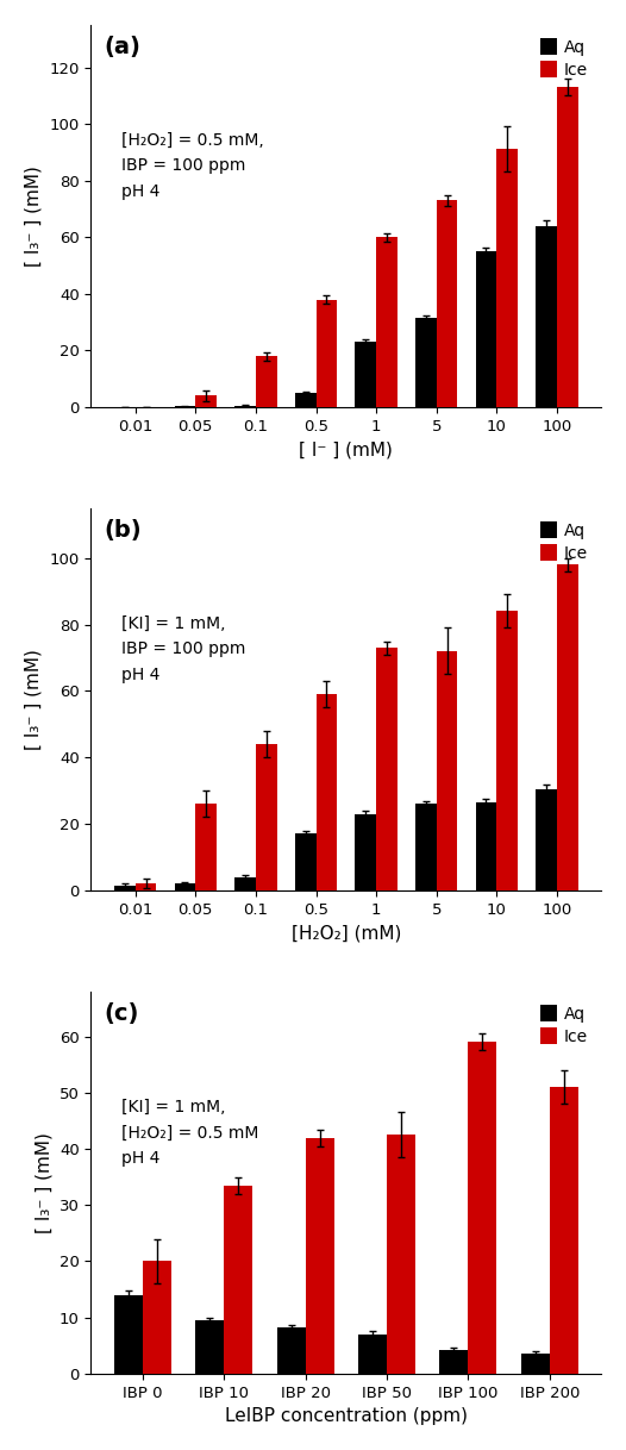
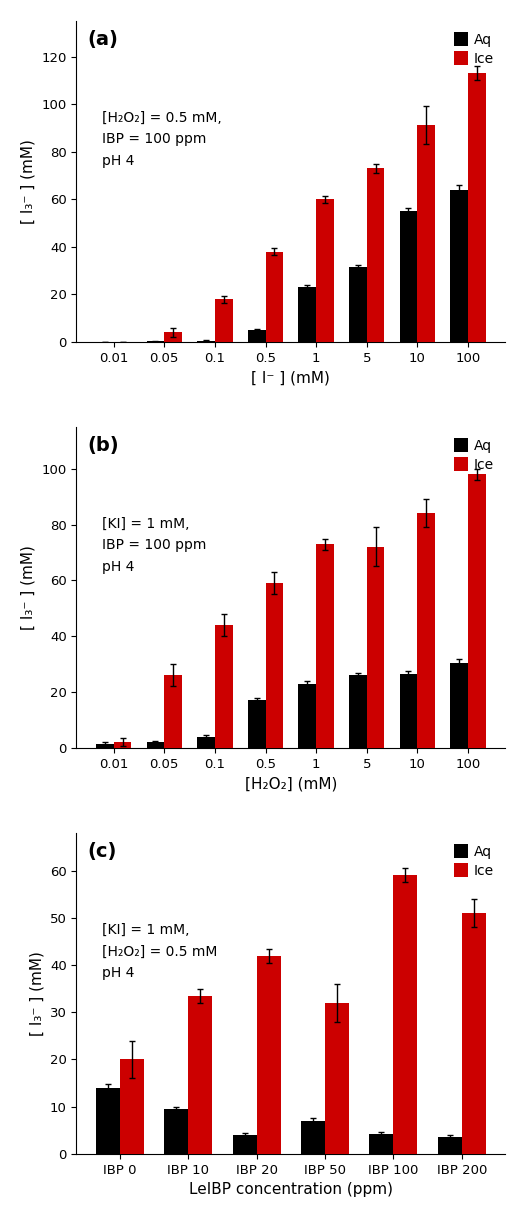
Aq/IBP 20: 8.2 -> 4.0
Ice/IBP 50: 42.5 -> 32.0
